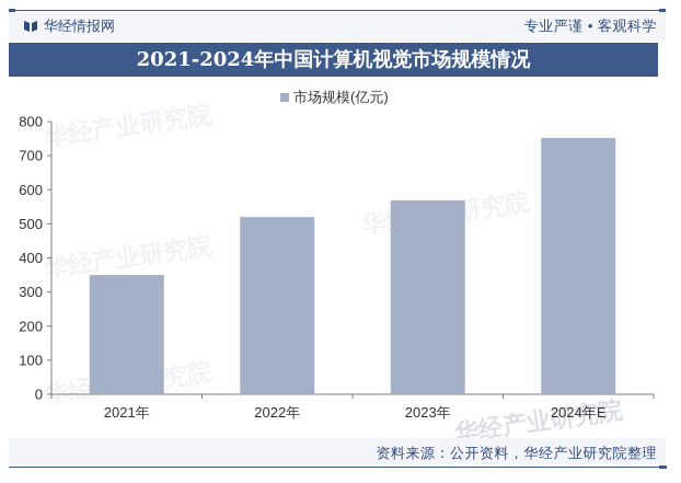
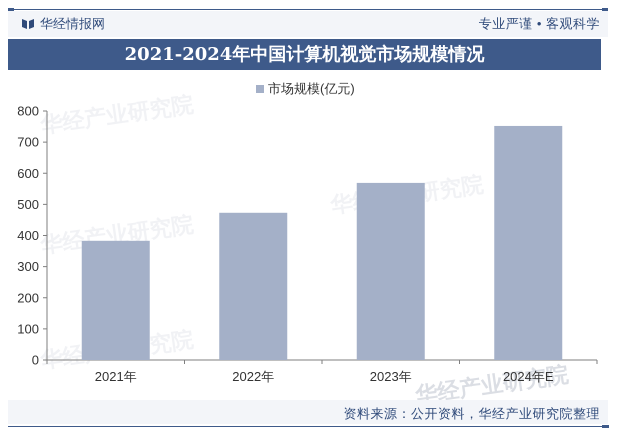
2021年: 350 -> 380
2022年: 520 -> 470
